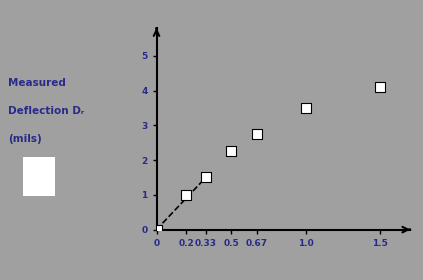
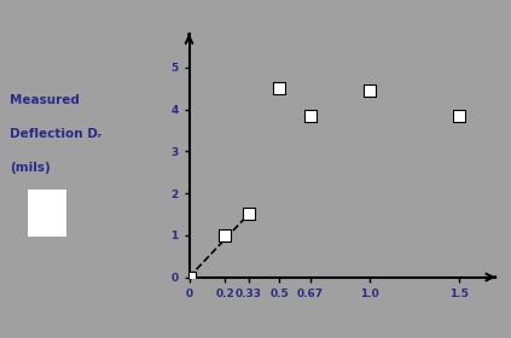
0.5: 2.25 -> 4.50
0.67: 2.75 -> 3.85
1.0: 3.50 -> 4.45
1.5: 4.10 -> 3.85
